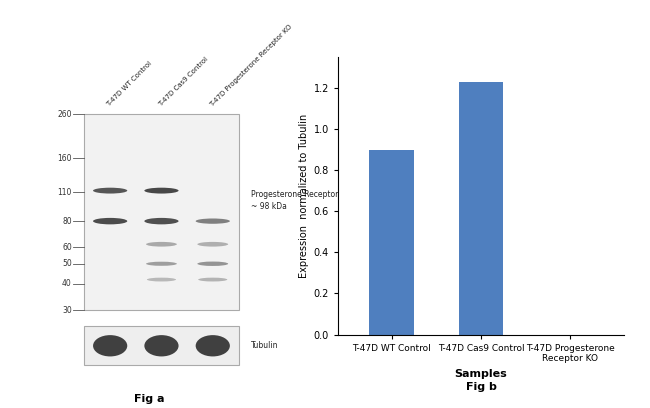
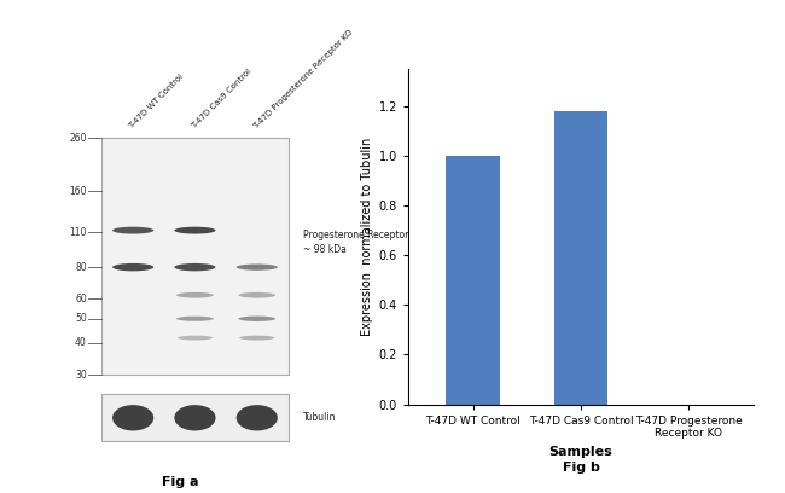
T-47D WT Control: 0.90 -> 1.00
T-47D Cas9 Control: 1.23 -> 1.18
